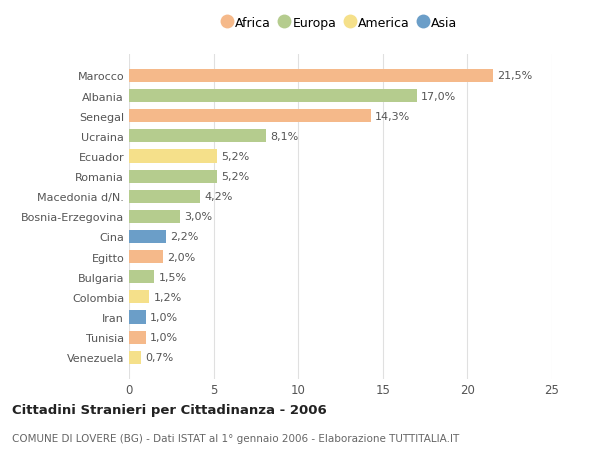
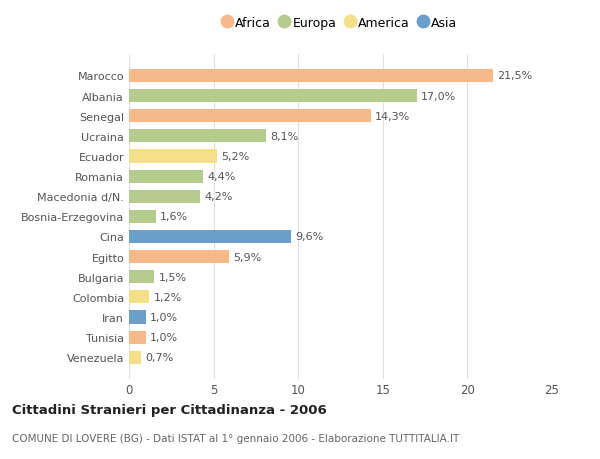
Romania: 5,2% -> 4,4%
Bosnia-Erzegovina: 3,0% -> 1,6%
Cina: 2,2% -> 9,6%
Egitto: 2,0% -> 5,9%
